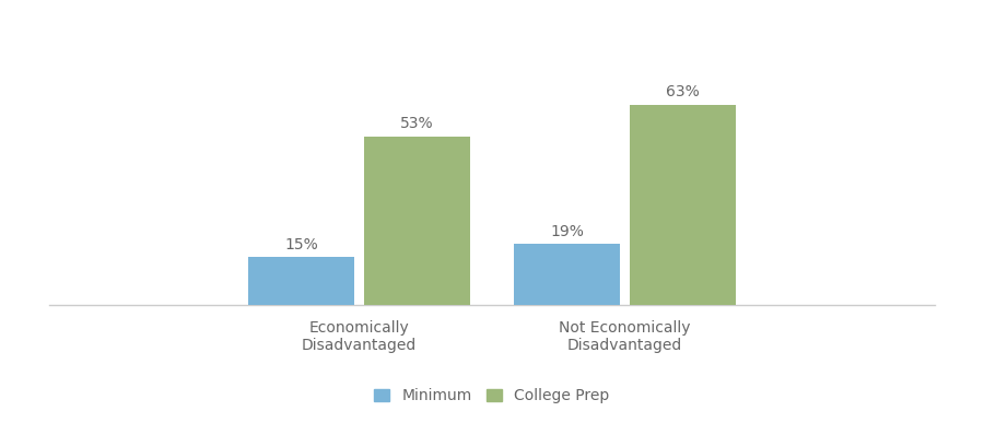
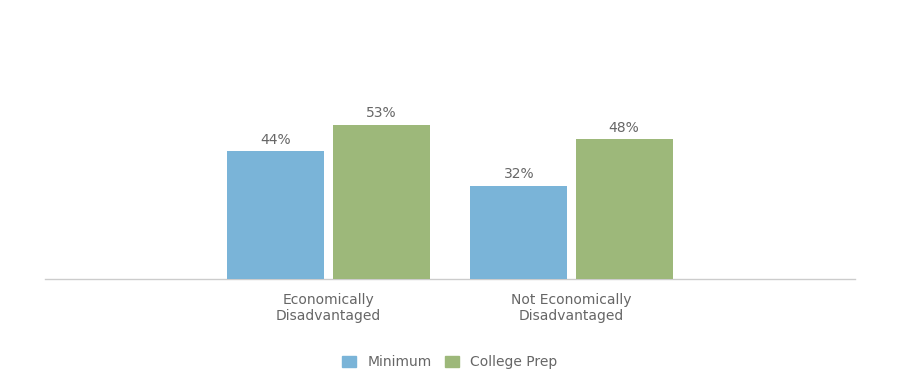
Minimum/Economically Disadvantaged: 15% -> 44%
Minimum/Not Economically Disadvantaged: 19% -> 32%
College Prep/Not Economically Disadvantaged: 63% -> 48%
